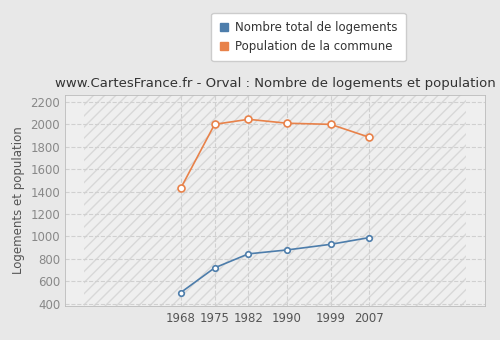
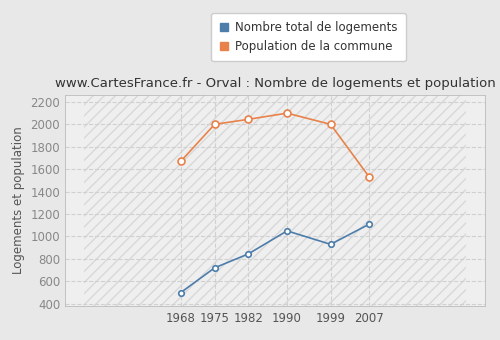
Population de la commune/1968: 1430 -> 1670
Nombre total de logements/1990: 880 -> 1050
Population de la commune/1990: 2010 -> 2100
Nombre total de logements/2007: 990 -> 1110
Population de la commune/2007: 1880 -> 1530
